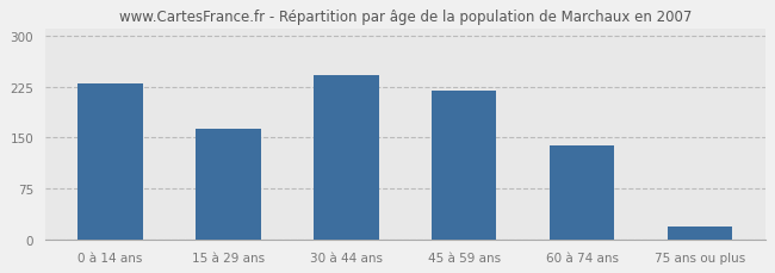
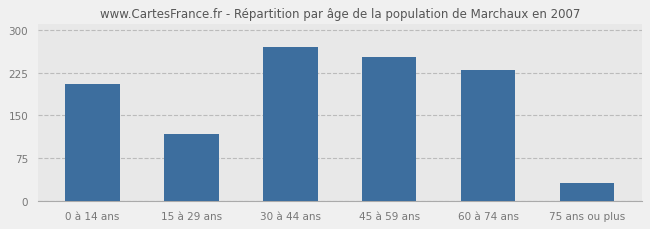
0 à 14 ans: 230 -> 206
15 à 29 ans: 163 -> 118
30 à 44 ans: 242 -> 270
45 à 59 ans: 220 -> 252
60 à 74 ans: 138 -> 230
75 ans ou plus: 20 -> 32
